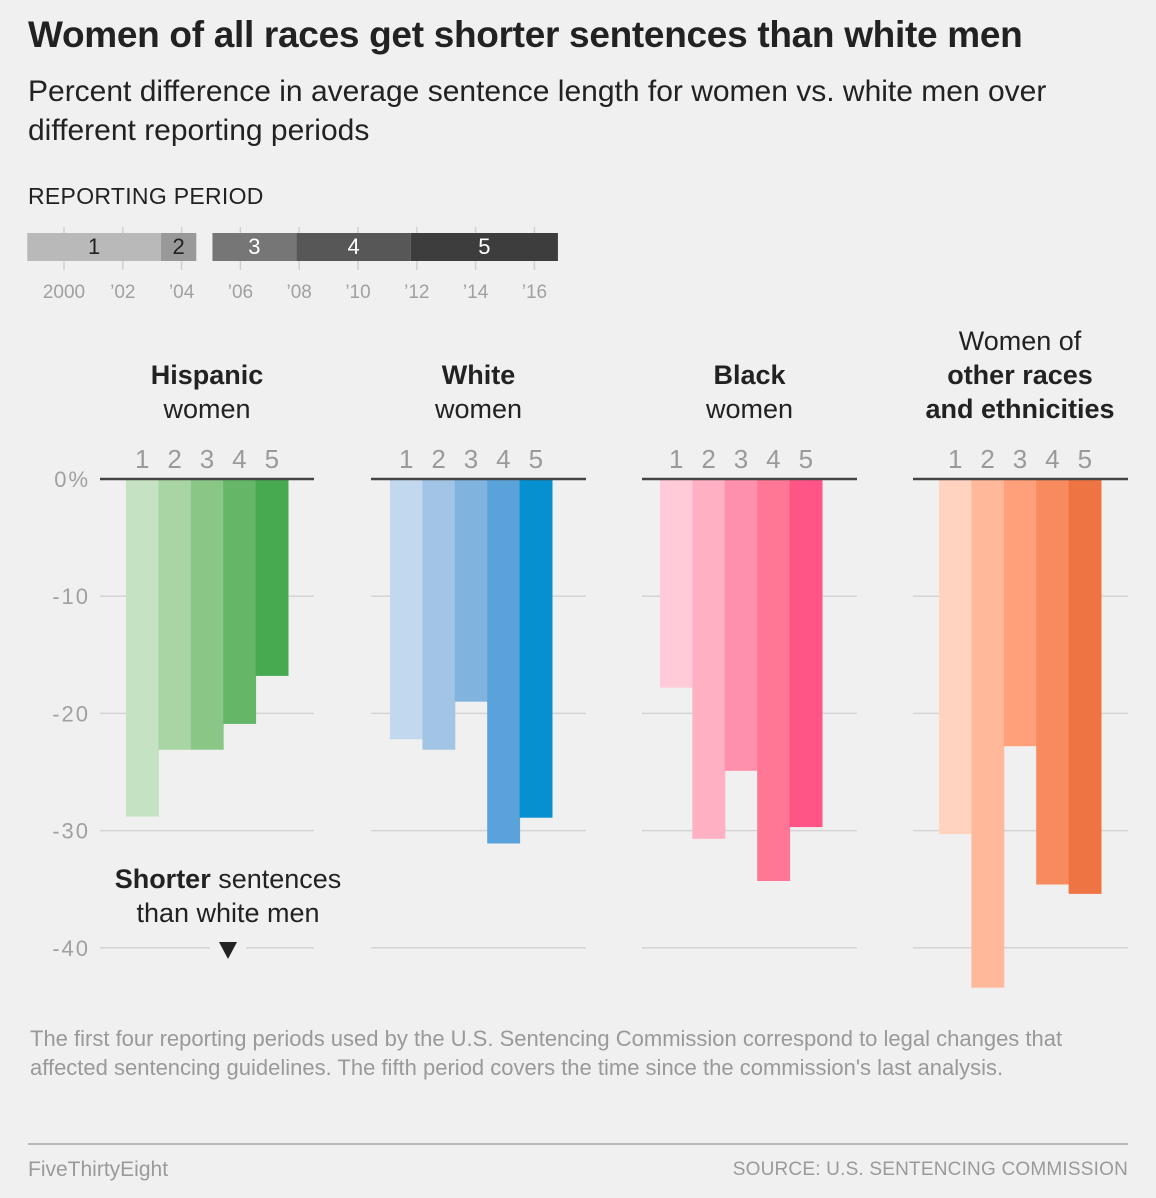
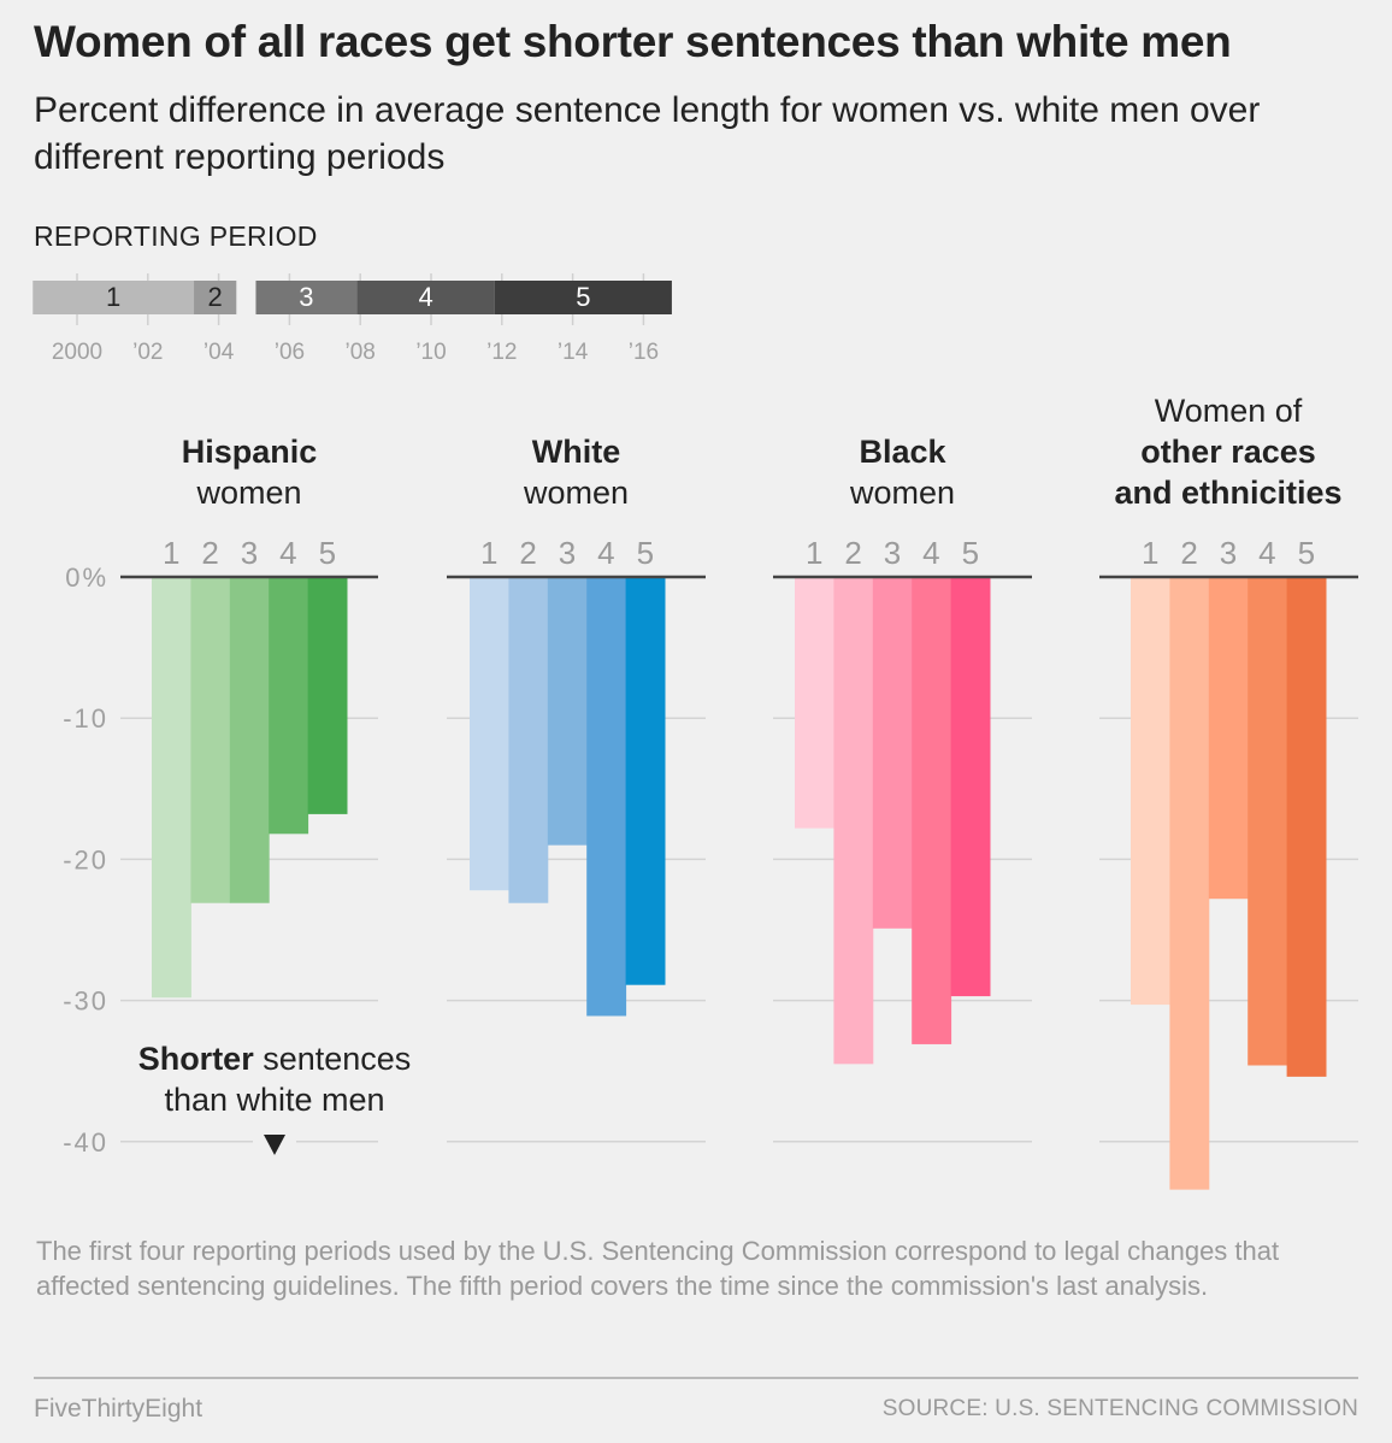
Hispanic women/1: -28.8% -> -29.8%
Black women/2: -30.7% -> -34.5%
Hispanic women/4: -20.9% -> -18.2%
Black women/4: -34.3% -> -33.1%
